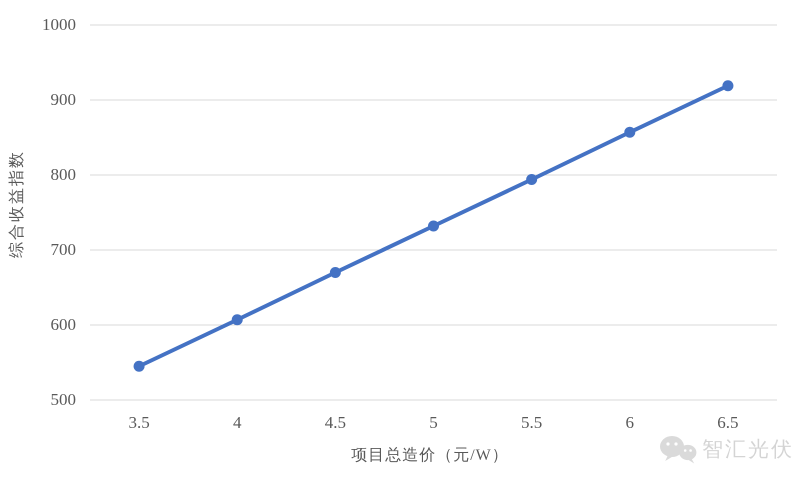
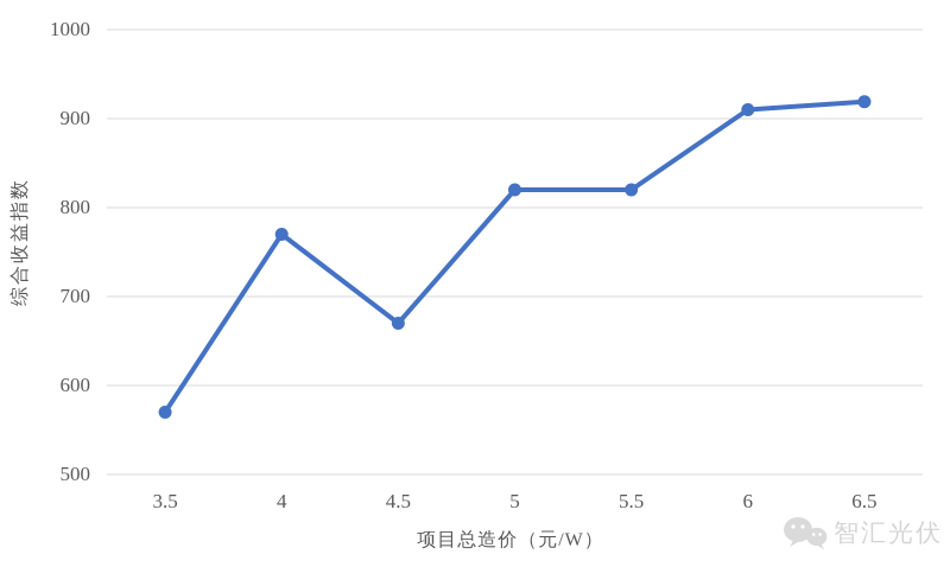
3.5: 540 -> 570
4: 610 -> 770
5: 730 -> 820
5.5: 790 -> 820
6: 860 -> 910
